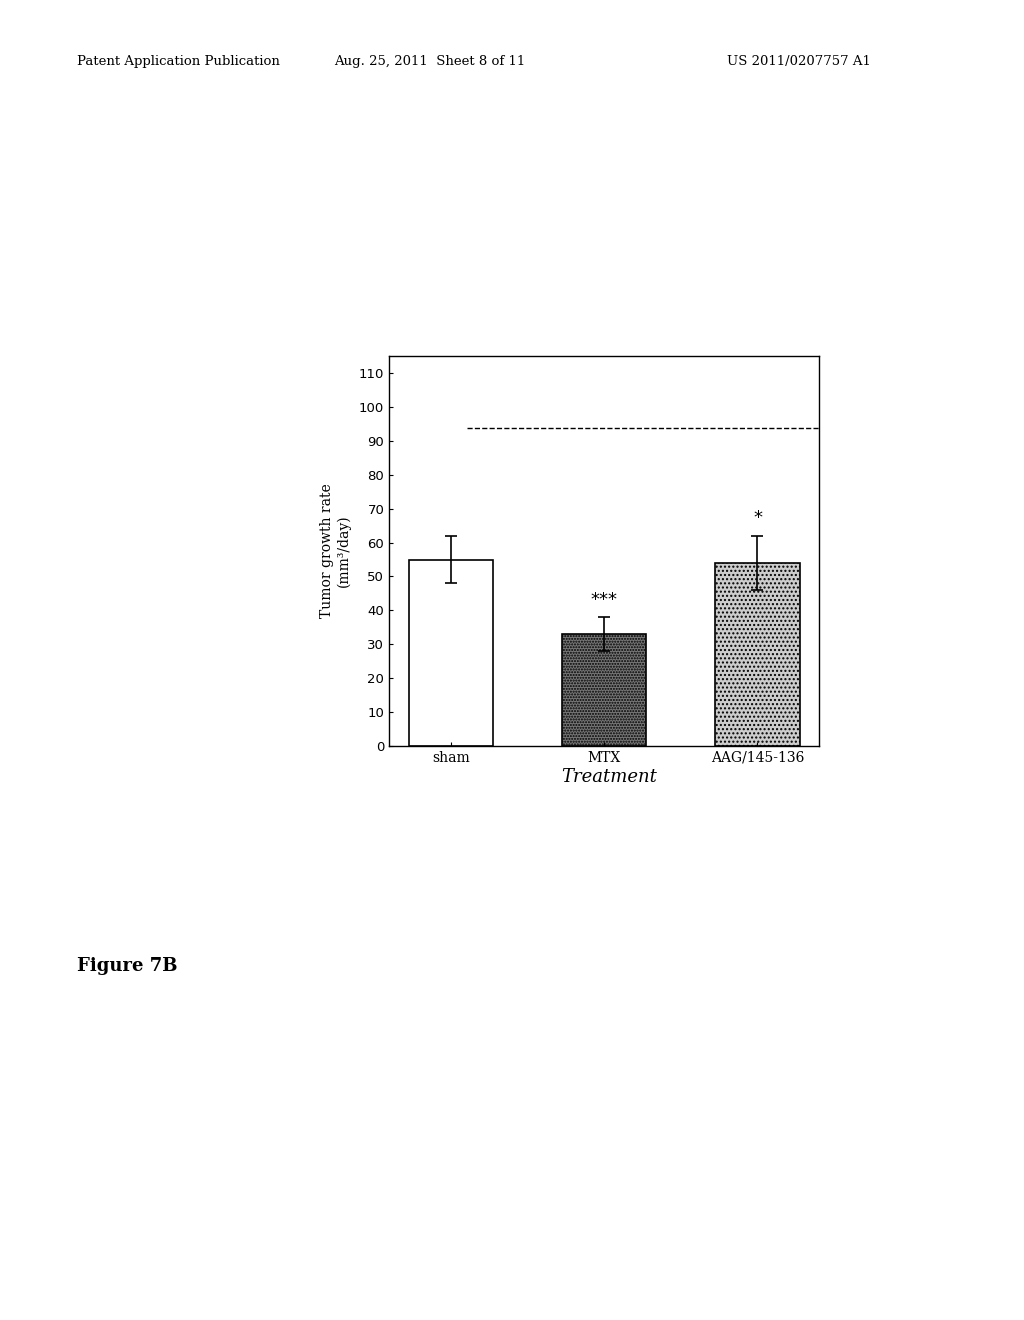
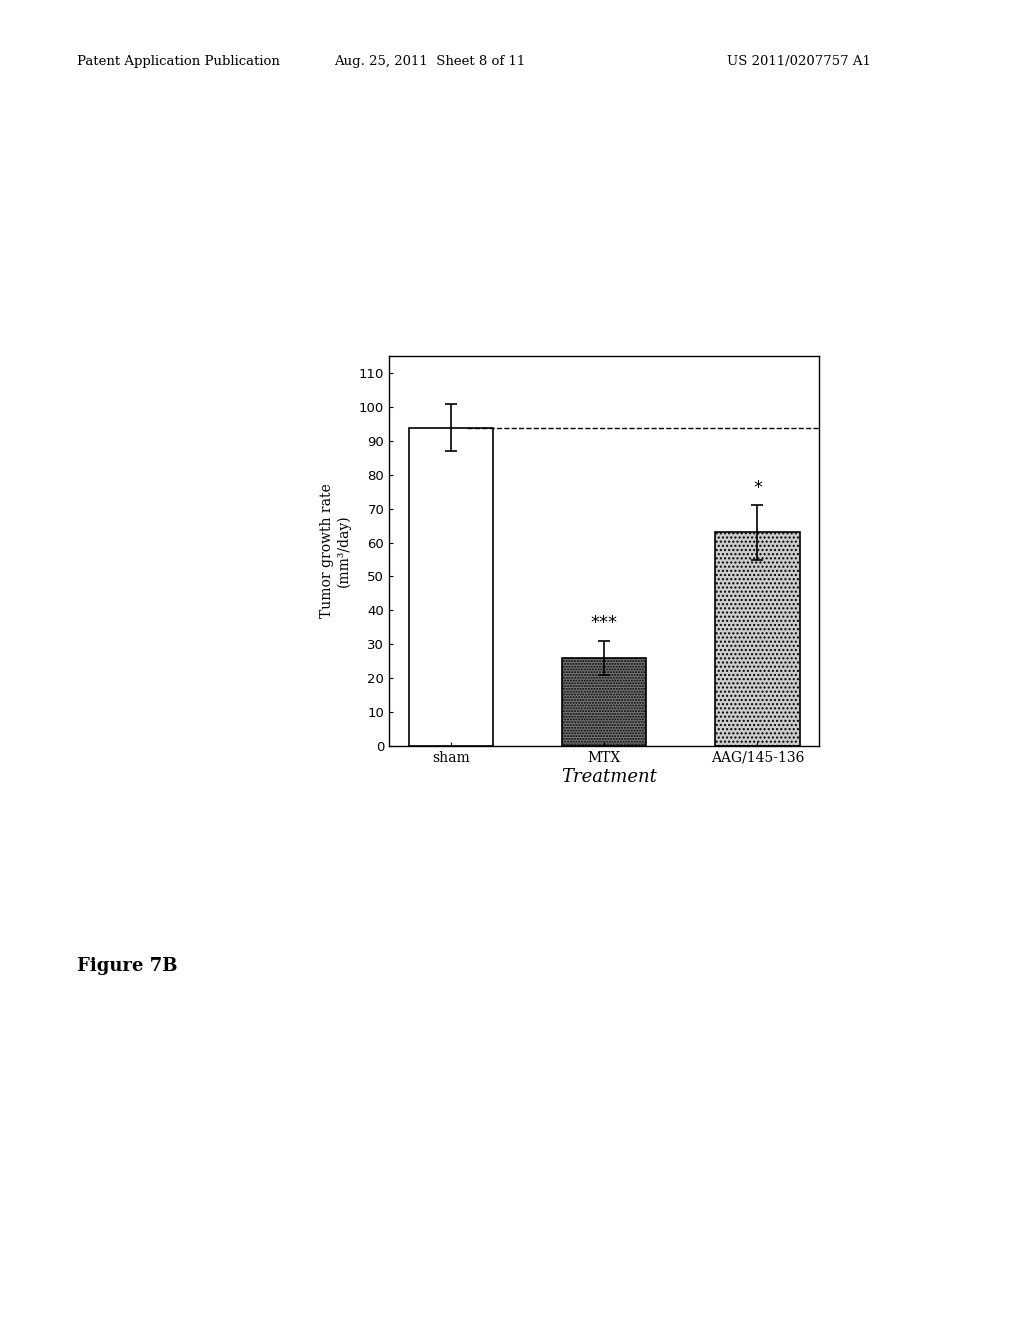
sham: 55 -> 94
MTX: 33 -> 26
AAG/145-136: 54 -> 63
